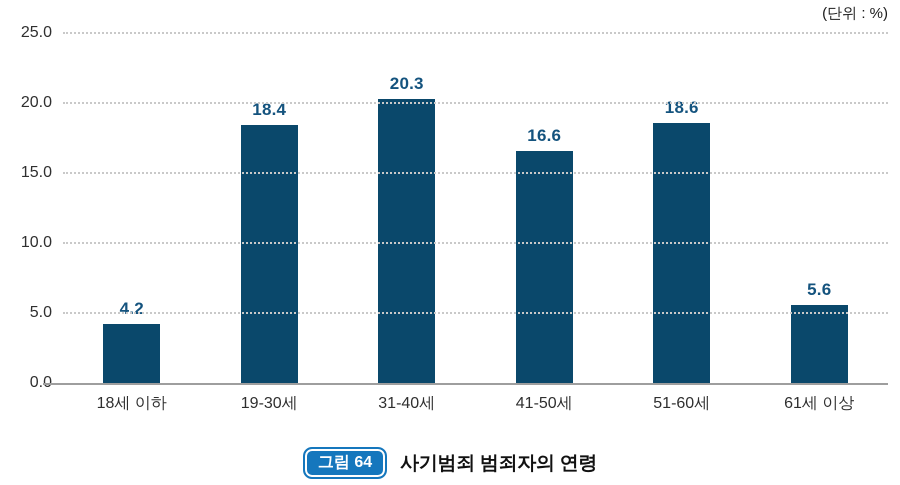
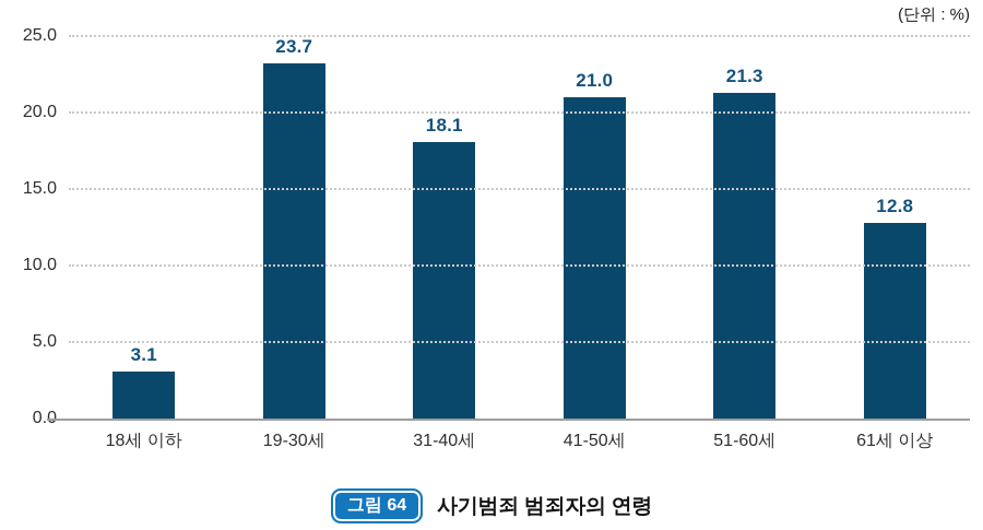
18세 이하: 4.2 -> 3.1
19-30세: 18.4 -> 23.7
31-40세: 20.3 -> 18.1
41-50세: 16.6 -> 21.0
51-60세: 18.6 -> 21.3
61세 이상: 5.6 -> 12.8
